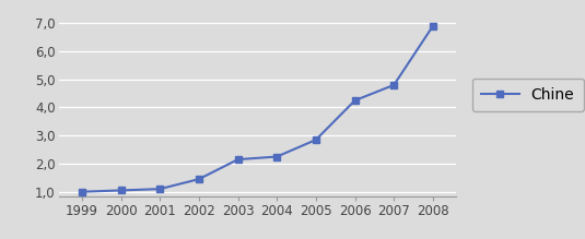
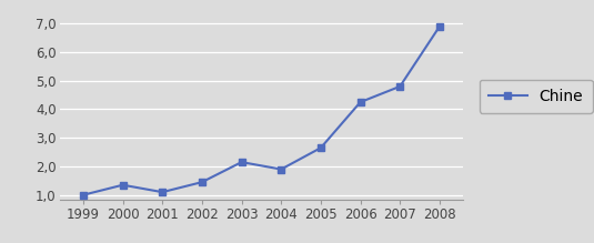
2000: 1,05 -> 1,35
2004: 2,25 -> 1,90
2005: 2,85 -> 2,65
